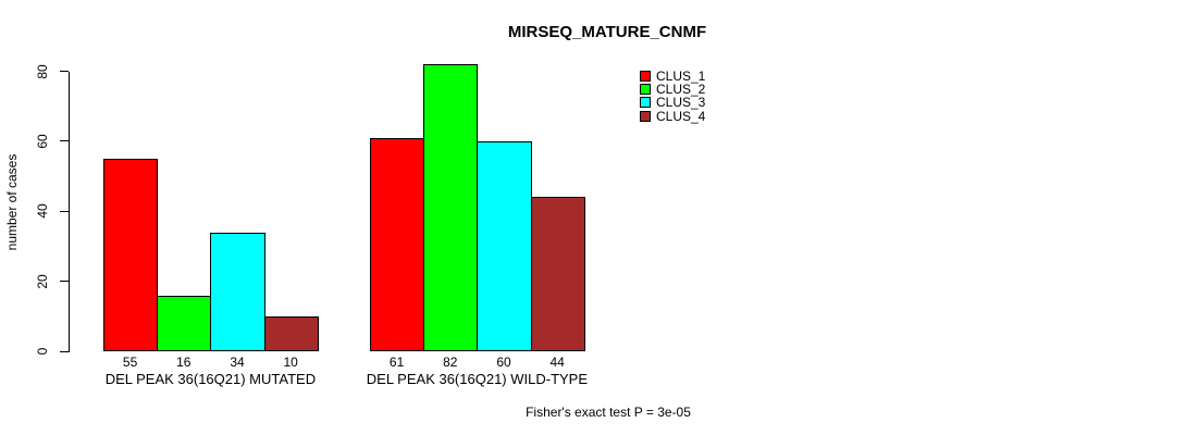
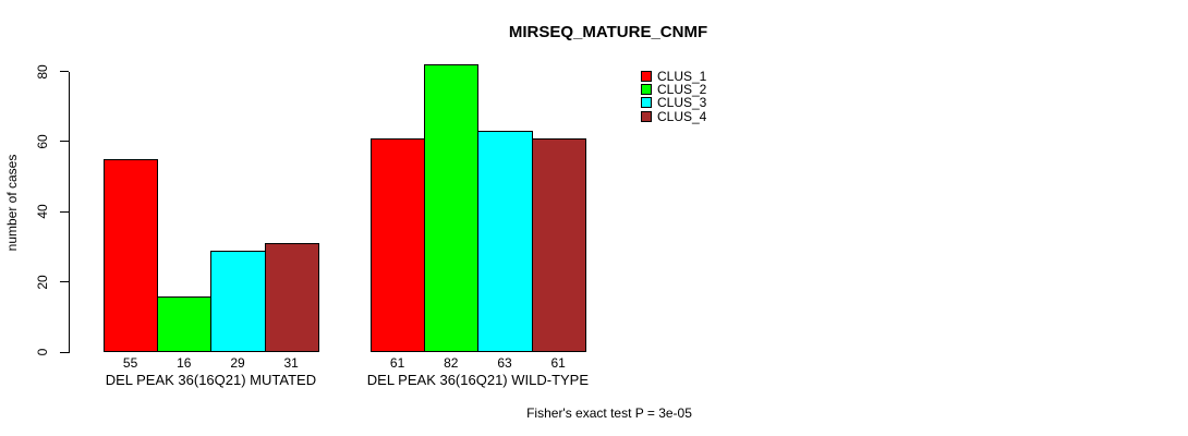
CLUS_3/DEL PEAK 36(16Q21) MUTATED: 34 -> 29
CLUS_4/DEL PEAK 36(16Q21) MUTATED: 10 -> 31
CLUS_3/DEL PEAK 36(16Q21) WILD-TYPE: 60 -> 63
CLUS_4/DEL PEAK 36(16Q21) WILD-TYPE: 44 -> 61
